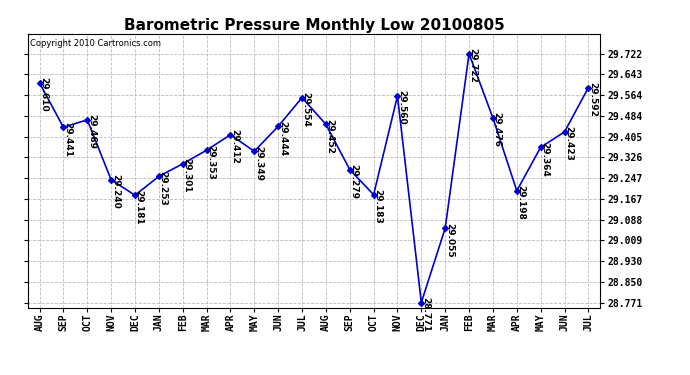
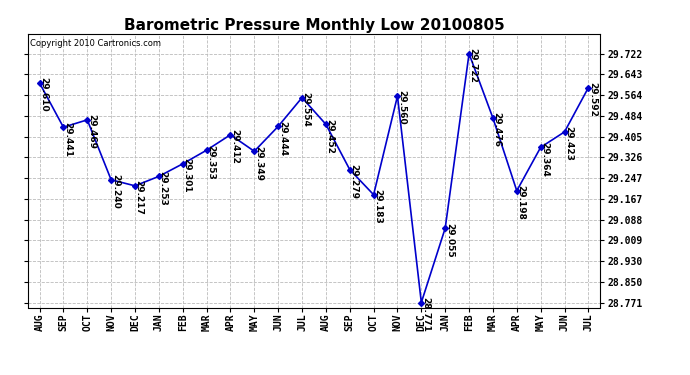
DEC: 29.181 -> 29.217
